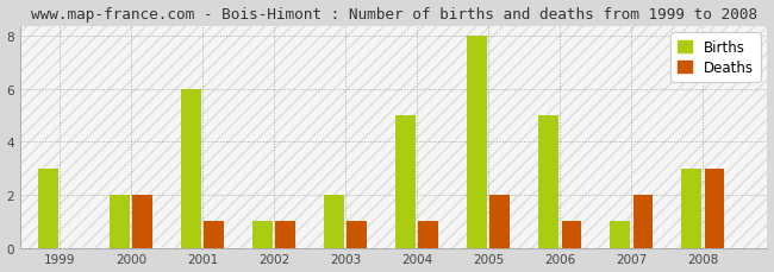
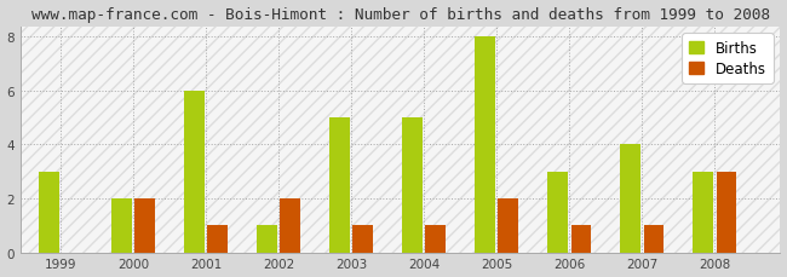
Deaths/2002: 1 -> 2
Births/2003: 2 -> 5
Births/2006: 5 -> 3
Births/2007: 1 -> 4
Deaths/2007: 2 -> 1
